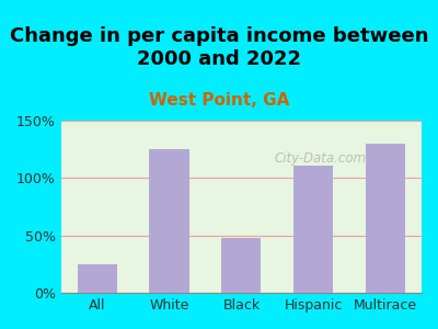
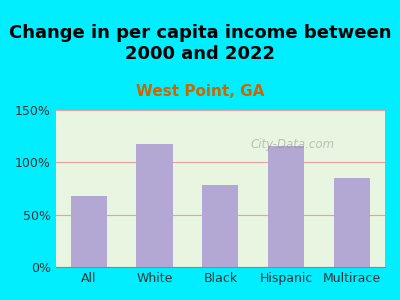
All: 25% -> 68%
White: 125% -> 118%
Black: 48% -> 78%
Hispanic: 111% -> 116%
Multirace: 130% -> 85%
